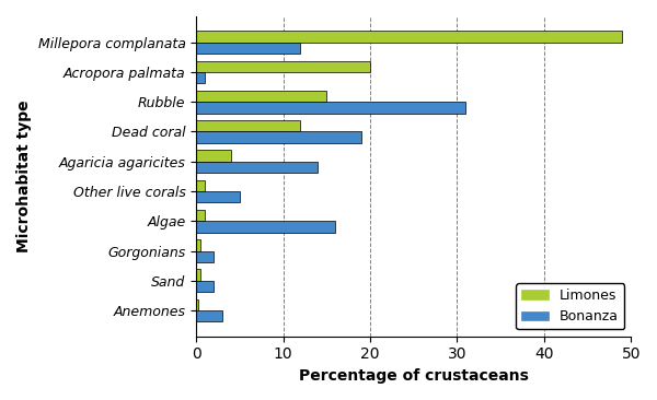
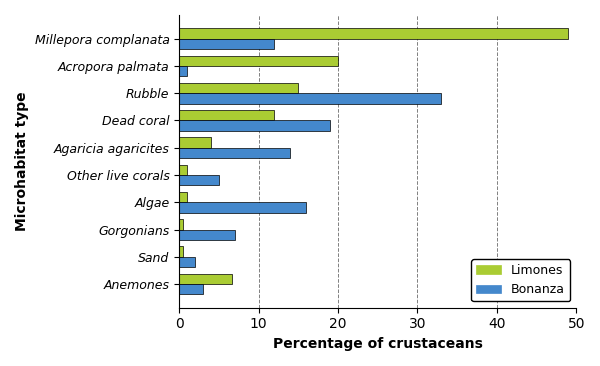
Bonanza/Rubble: 31 -> 33
Bonanza/Gorgonians: 2 -> 7
Limones/Anemones: 0.2 -> 6.6
